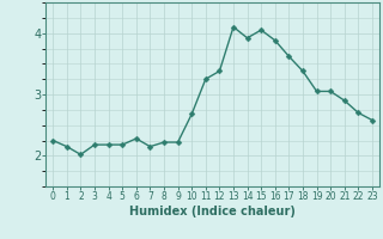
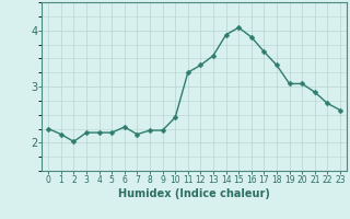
10: 2.68 -> 2.45
13: 4.10 -> 3.55
